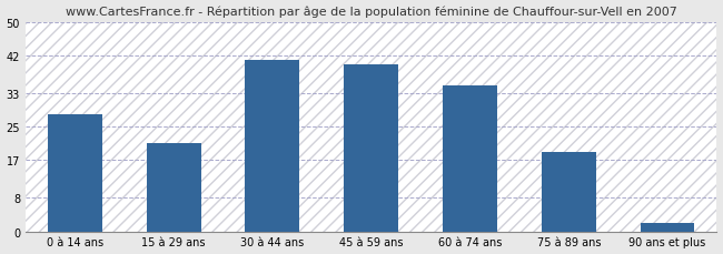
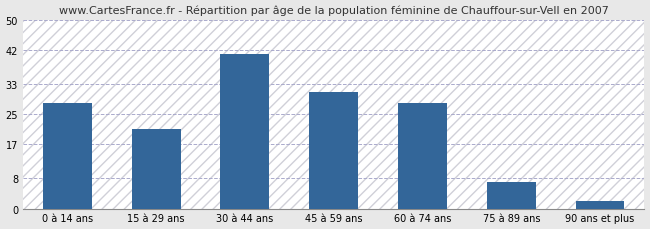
45 à 59 ans: 40 -> 31
60 à 74 ans: 35 -> 28
75 à 89 ans: 19 -> 7
